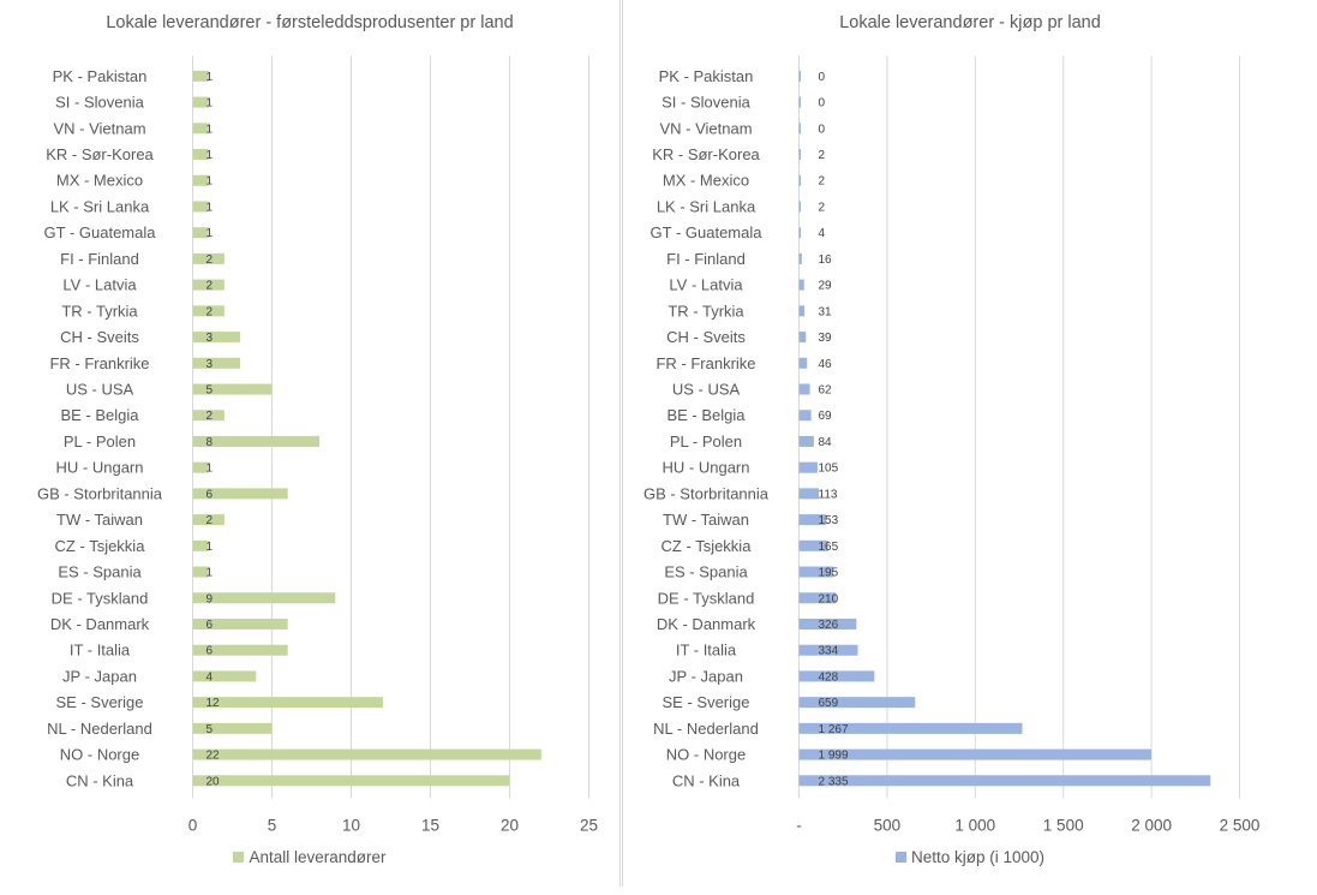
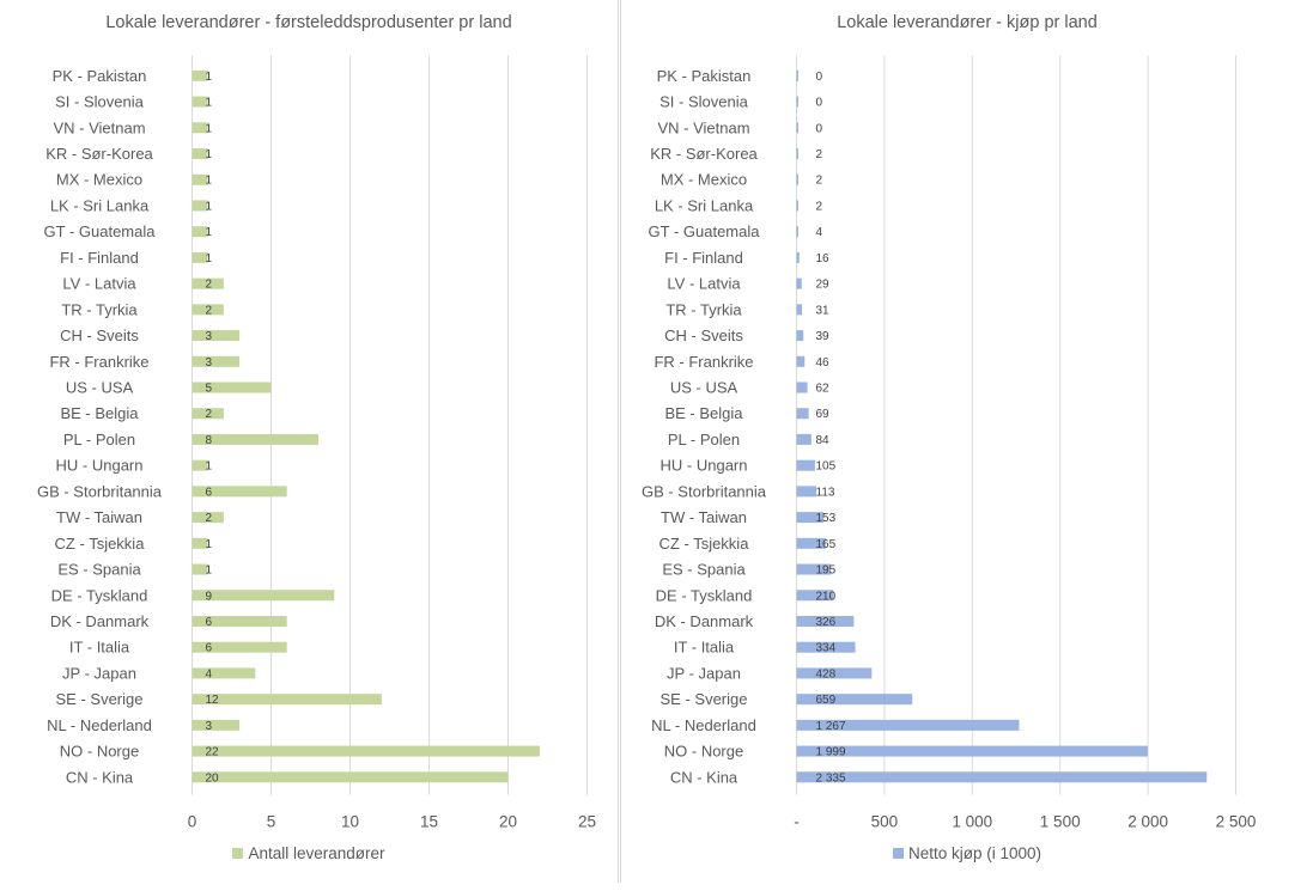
Lokale leverandører - førsteleddsprodusenter pr land/FI - Finland: 2 -> 1
Lokale leverandører - førsteleddsprodusenter pr land/NL - Nederland: 5 -> 3
